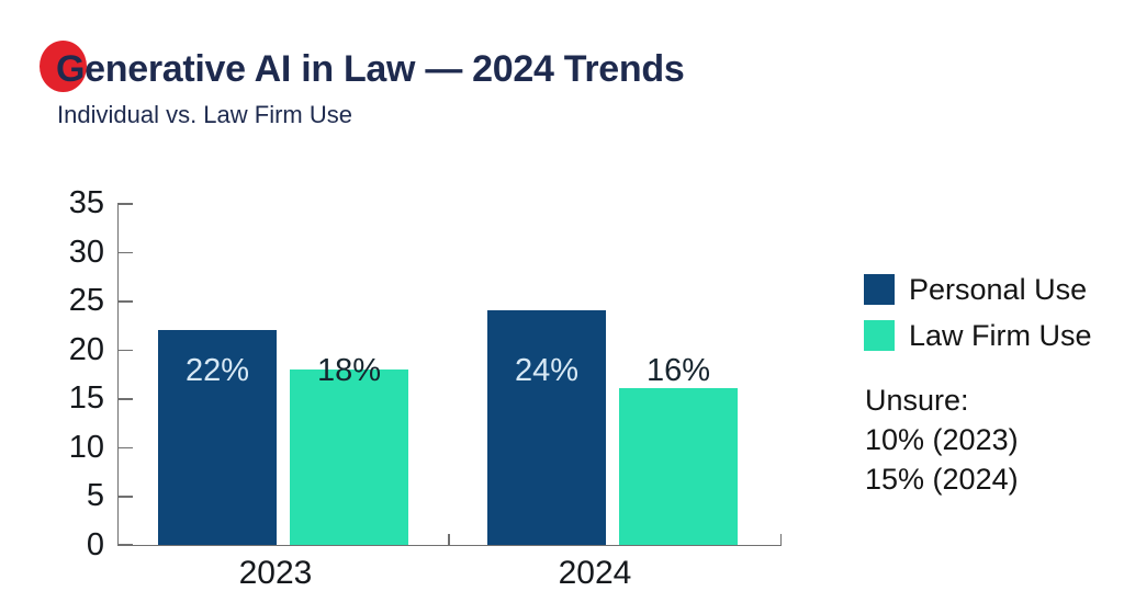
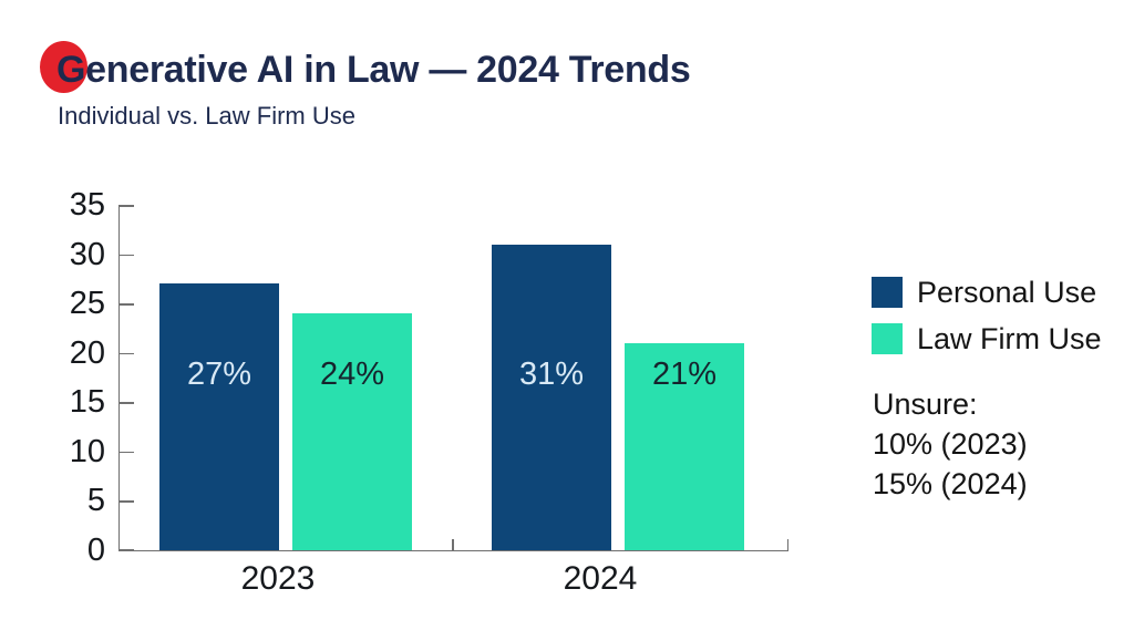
Personal Use/2023: 22% -> 27%
Law Firm Use/2023: 18% -> 24%
Personal Use/2024: 24% -> 31%
Law Firm Use/2024: 16% -> 21%
